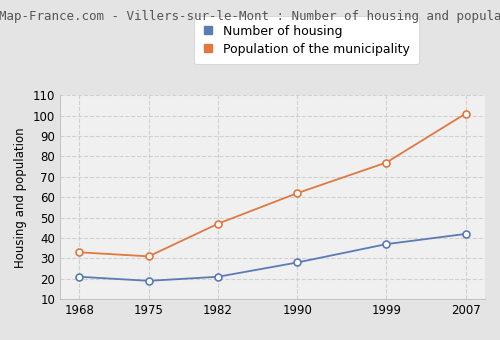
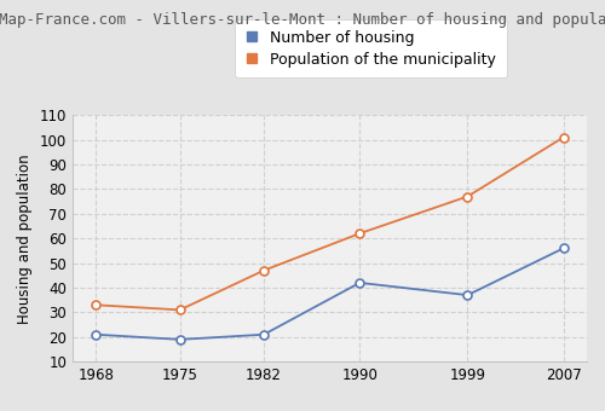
Number of housing/1990: 28 -> 42
Number of housing/2007: 42 -> 56
